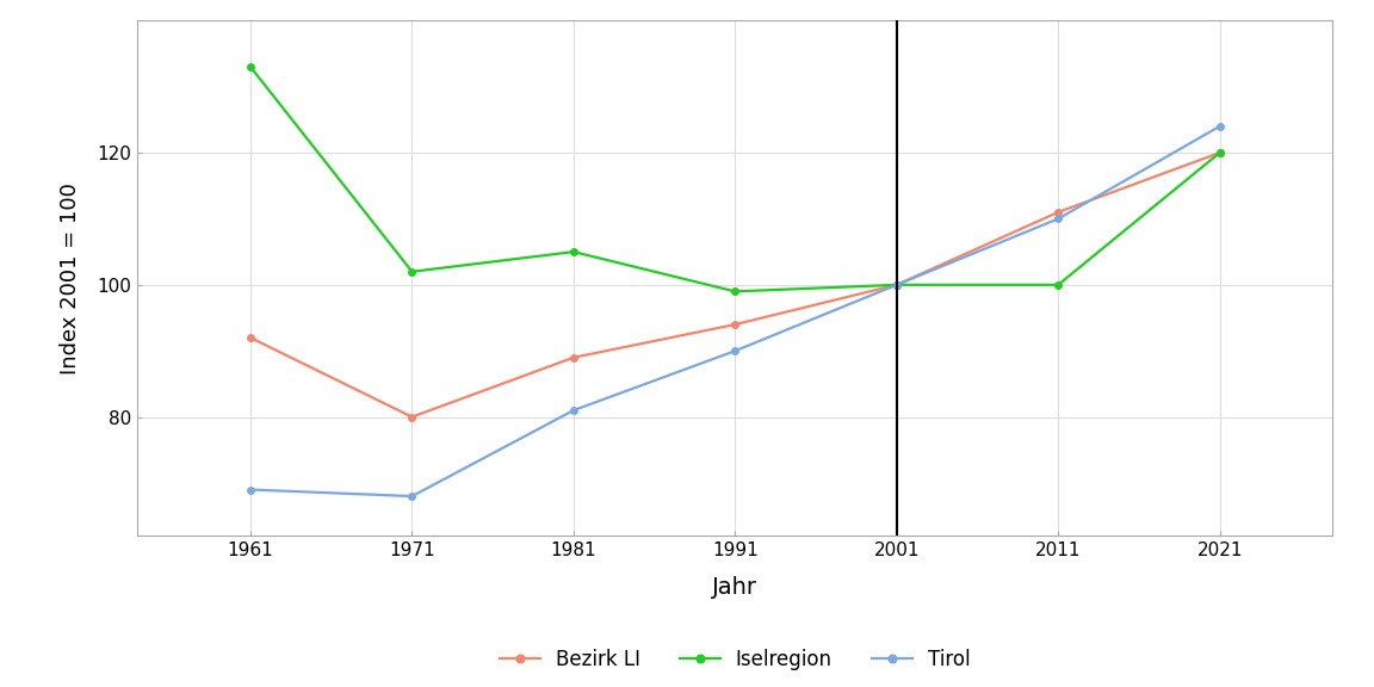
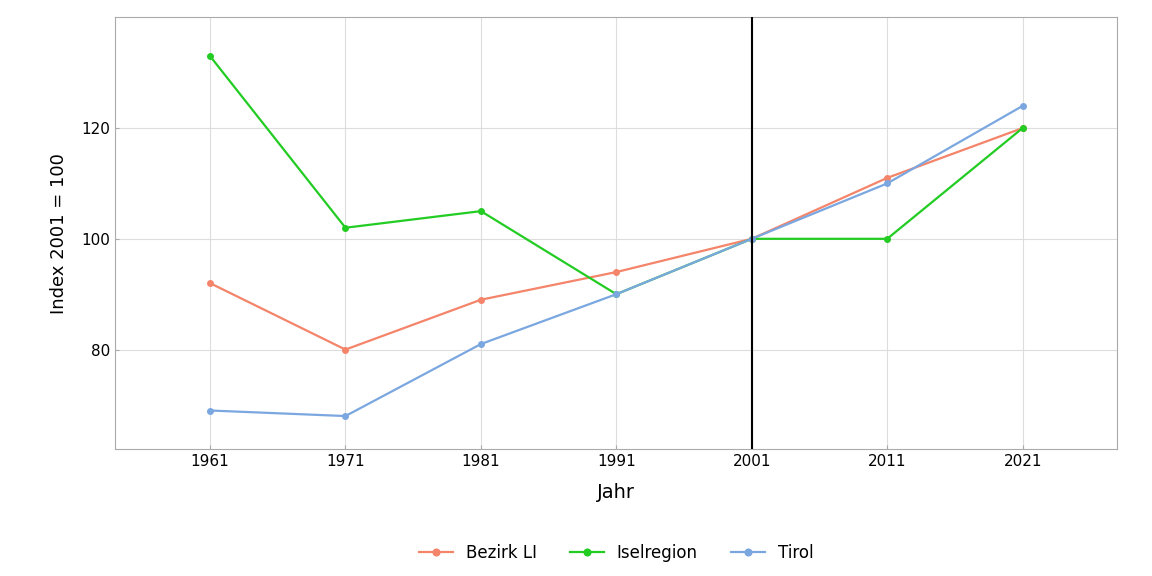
Iselregion/1991: 99 -> 90
